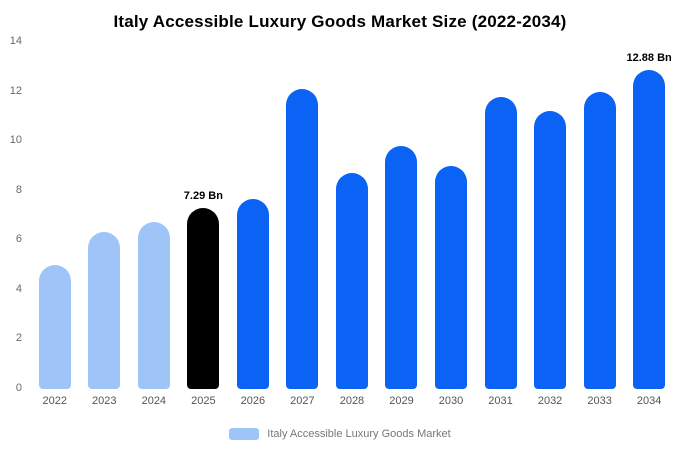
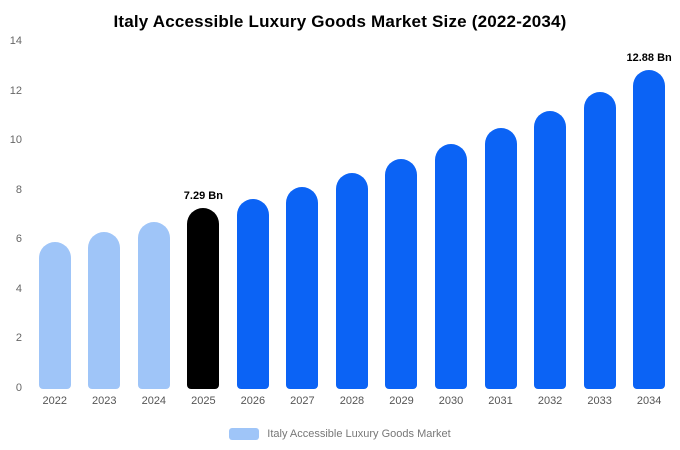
2022: 5.0 -> 6.0
2027: 12.1 -> 8.2
2029: 9.8 -> 9.3
2030: 9.0 -> 9.9
2031: 11.8 -> 10.6
